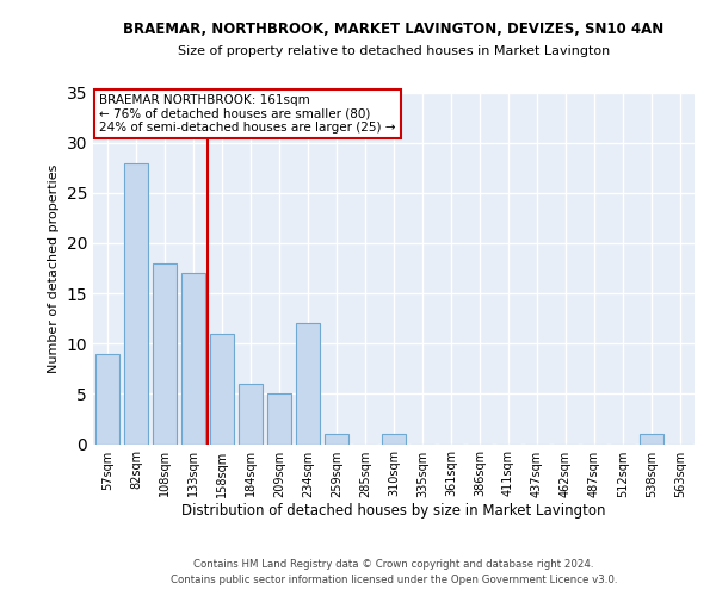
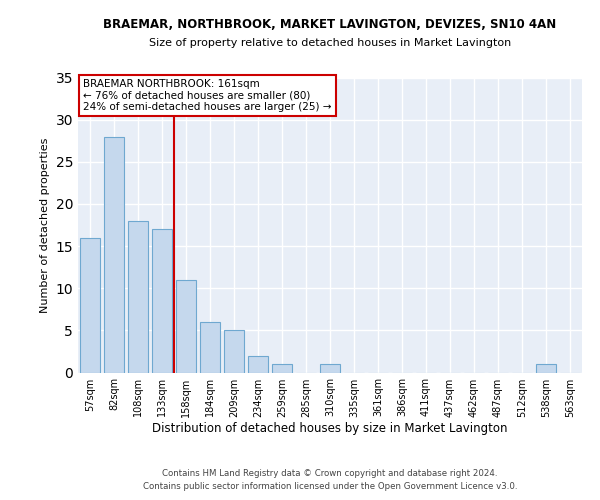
57sqm: 9 -> 16
234sqm: 12 -> 2
